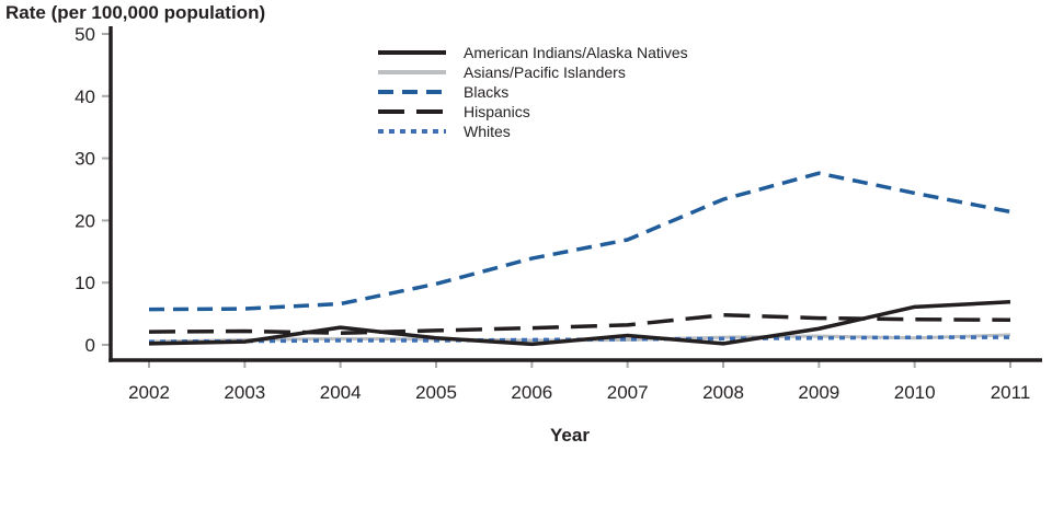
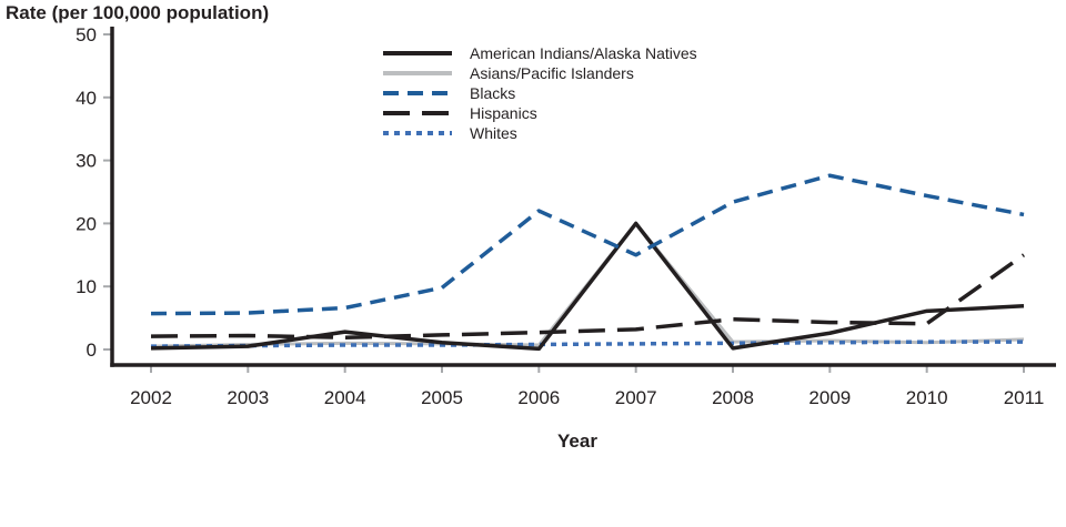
Blacks/2006: 14 -> 22
American Indians/Alaska Natives/2007: 2 -> 20
Asians/Pacific Islanders/2007: 1 -> 20
Blacks/2007: 17 -> 15
Hispanics/2011: 4 -> 15
